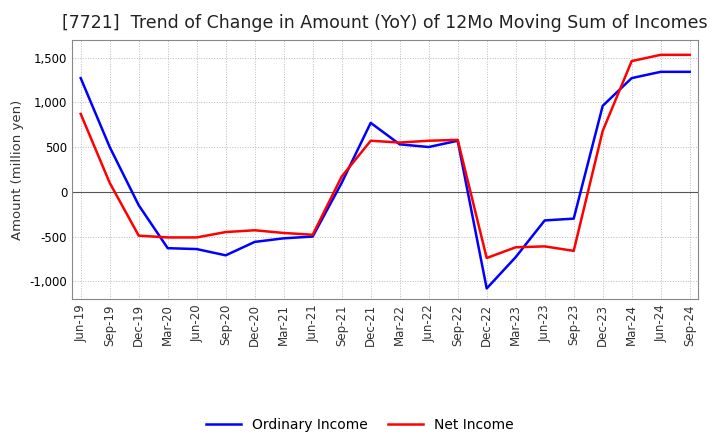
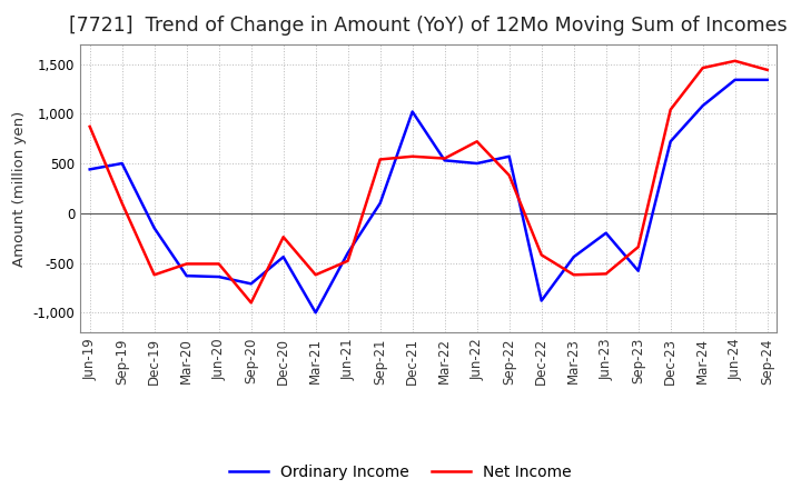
Ordinary Income/Jun-19: 1,270 -> 440
Net Income/Dec-19: -490 -> -620
Net Income/Sep-20: -450 -> -900
Ordinary Income/Dec-20: -560 -> -440
Net Income/Dec-20: -430 -> -240
Ordinary Income/Mar-21: -520 -> -1,000
Net Income/Mar-21: -460 -> -620
Ordinary Income/Jun-21: -500 -> -400
Net Income/Sep-21: 170 -> 540
Ordinary Income/Dec-21: 770 -> 1,020
Net Income/Jun-22: 570 -> 720
Net Income/Sep-22: 580 -> 380
Ordinary Income/Dec-22: -1,080 -> -880
Net Income/Dec-22: -740 -> -420
Ordinary Income/Mar-23: -730 -> -440
Ordinary Income/Jun-23: -320 -> -200
Ordinary Income/Sep-23: -300 -> -580
Net Income/Sep-23: -660 -> -340
Ordinary Income/Dec-23: 960 -> 720
Net Income/Dec-23: 680 -> 1,040
Ordinary Income/Mar-24: 1,270 -> 1,080
Net Income/Sep-24: 1,530 -> 1,440
